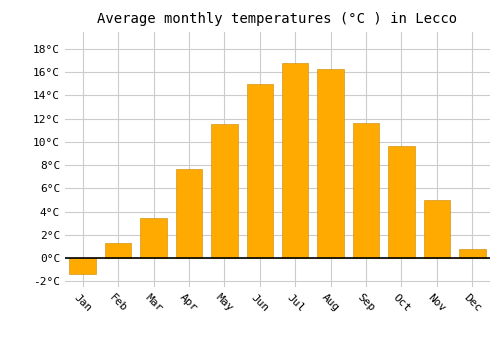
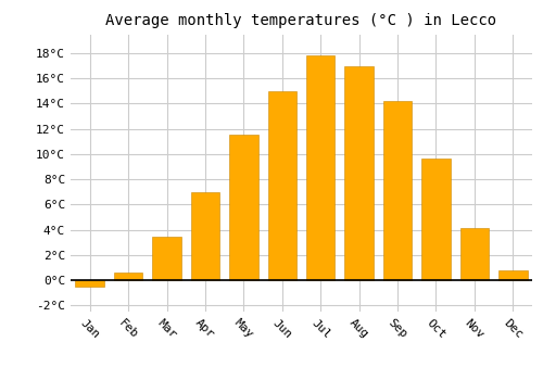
Jan: -1.4°C -> -0.5°C
Feb: 1.3°C -> 0.6°C
Apr: 7.7°C -> 7.0°C
Jul: 16.8°C -> 17.8°C
Aug: 16.3°C -> 17.0°C
Sep: 11.6°C -> 14.2°C
Nov: 5.0°C -> 4.1°C
